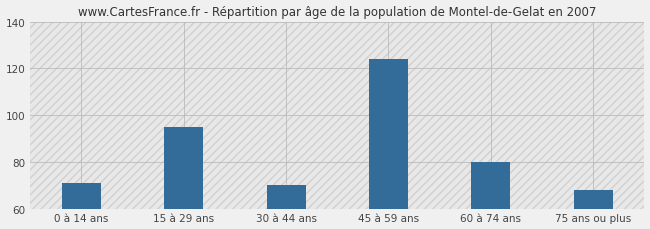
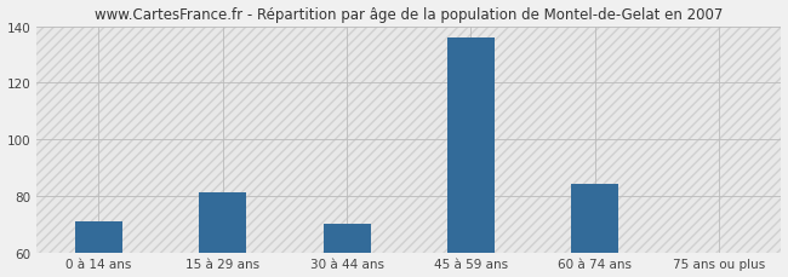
15 à 29 ans: 95 -> 81
45 à 59 ans: 124 -> 136
60 à 74 ans: 80 -> 84
75 ans ou plus: 68 -> 60
